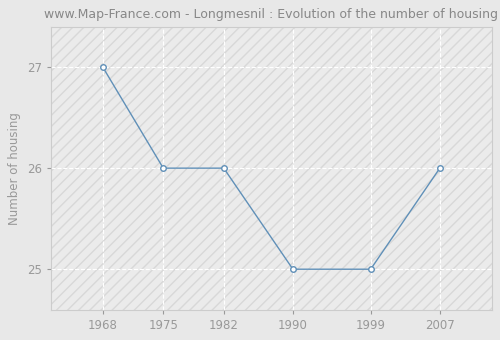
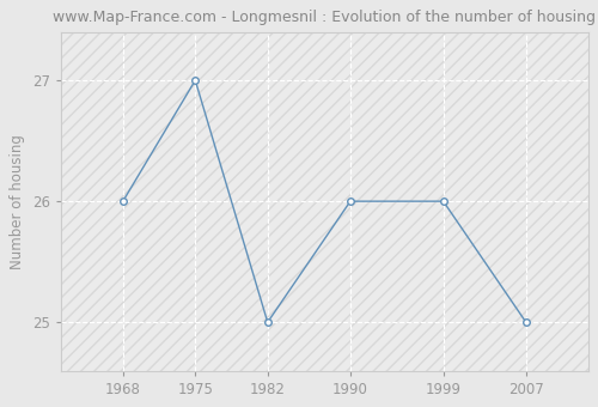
1968: 27 -> 26
1975: 26 -> 27
1982: 26 -> 25
1990: 25 -> 26
1999: 25 -> 26
2007: 26 -> 25
